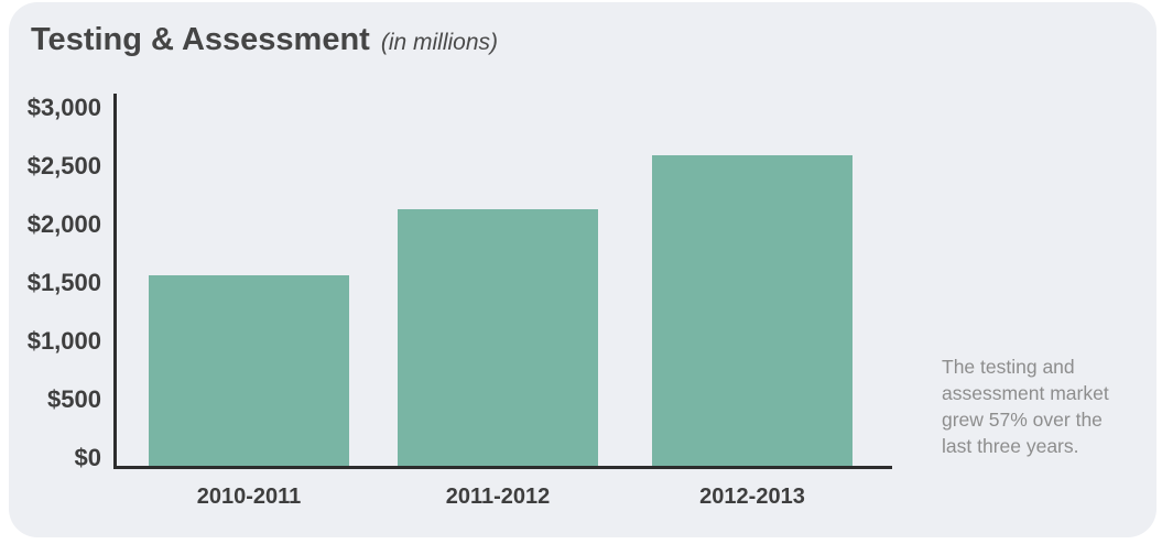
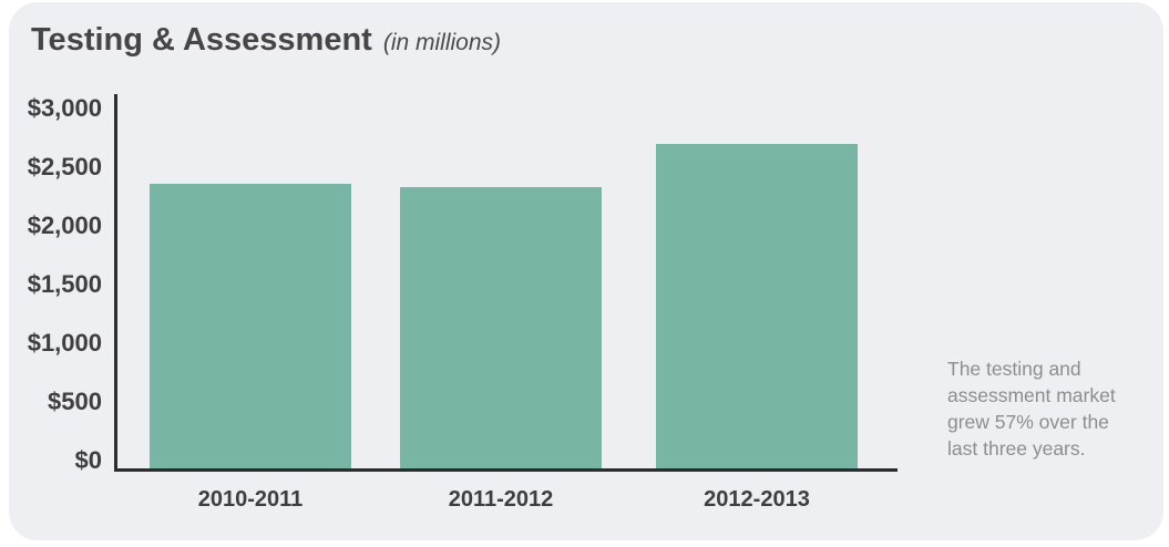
2010-2011: $1600 -> $2370
2011-2012: $2150 -> $2340
2012-2013: $2600 -> $2700
